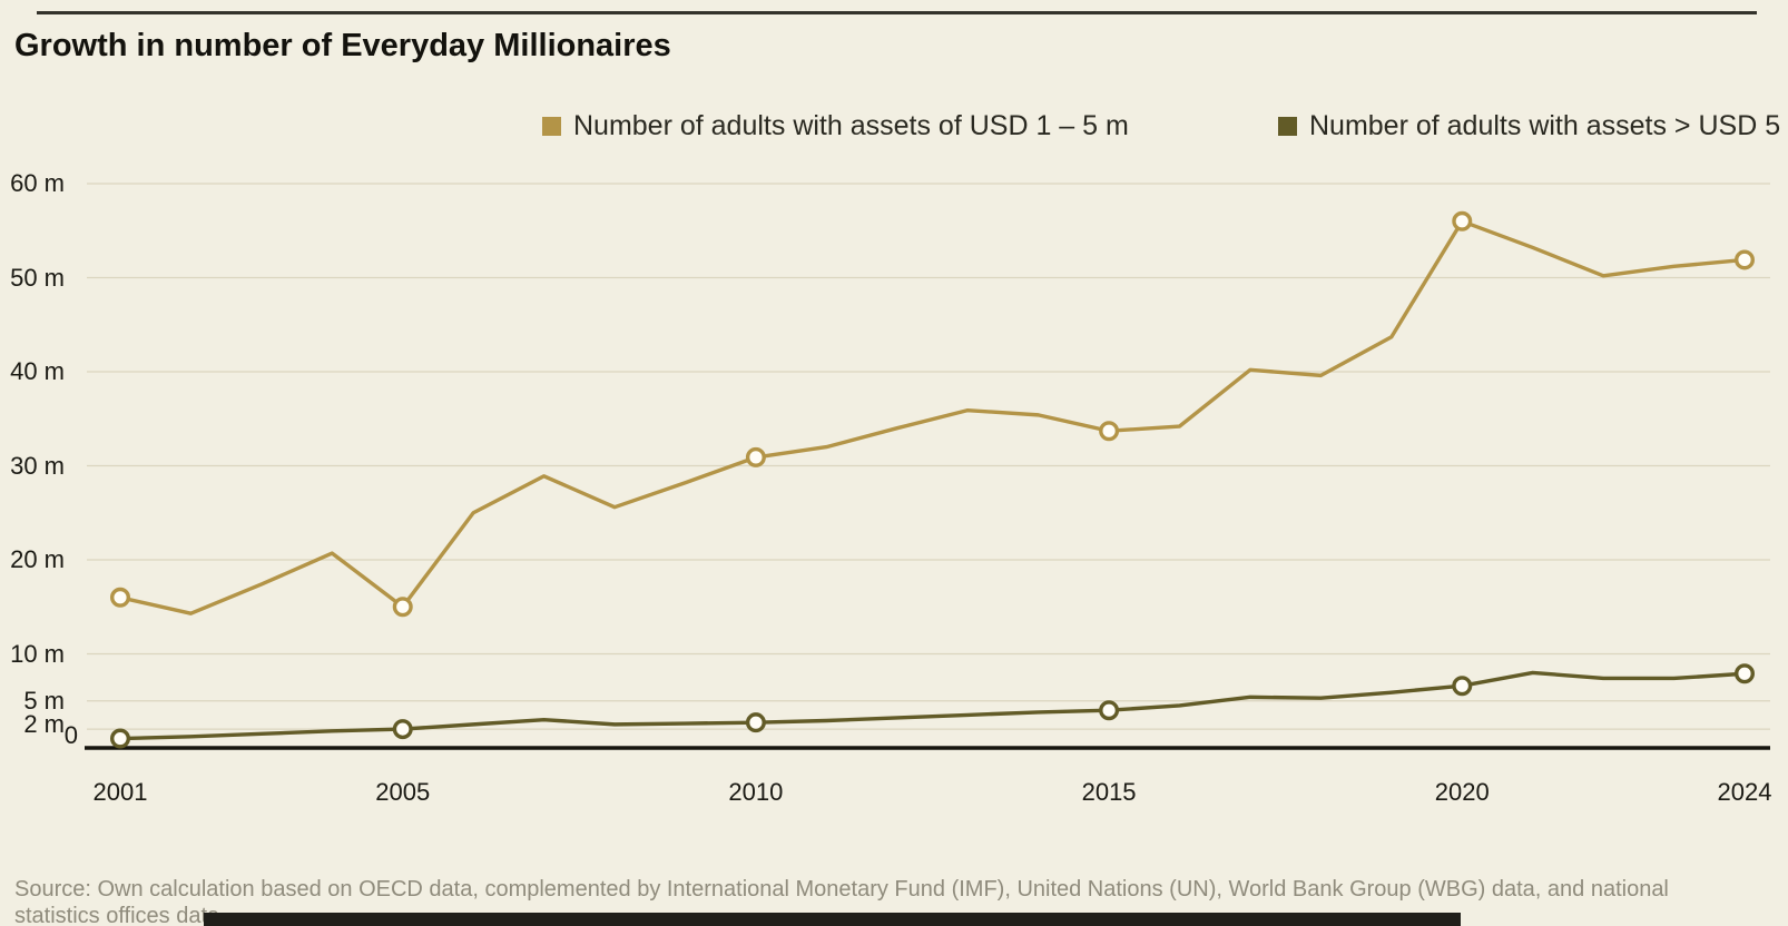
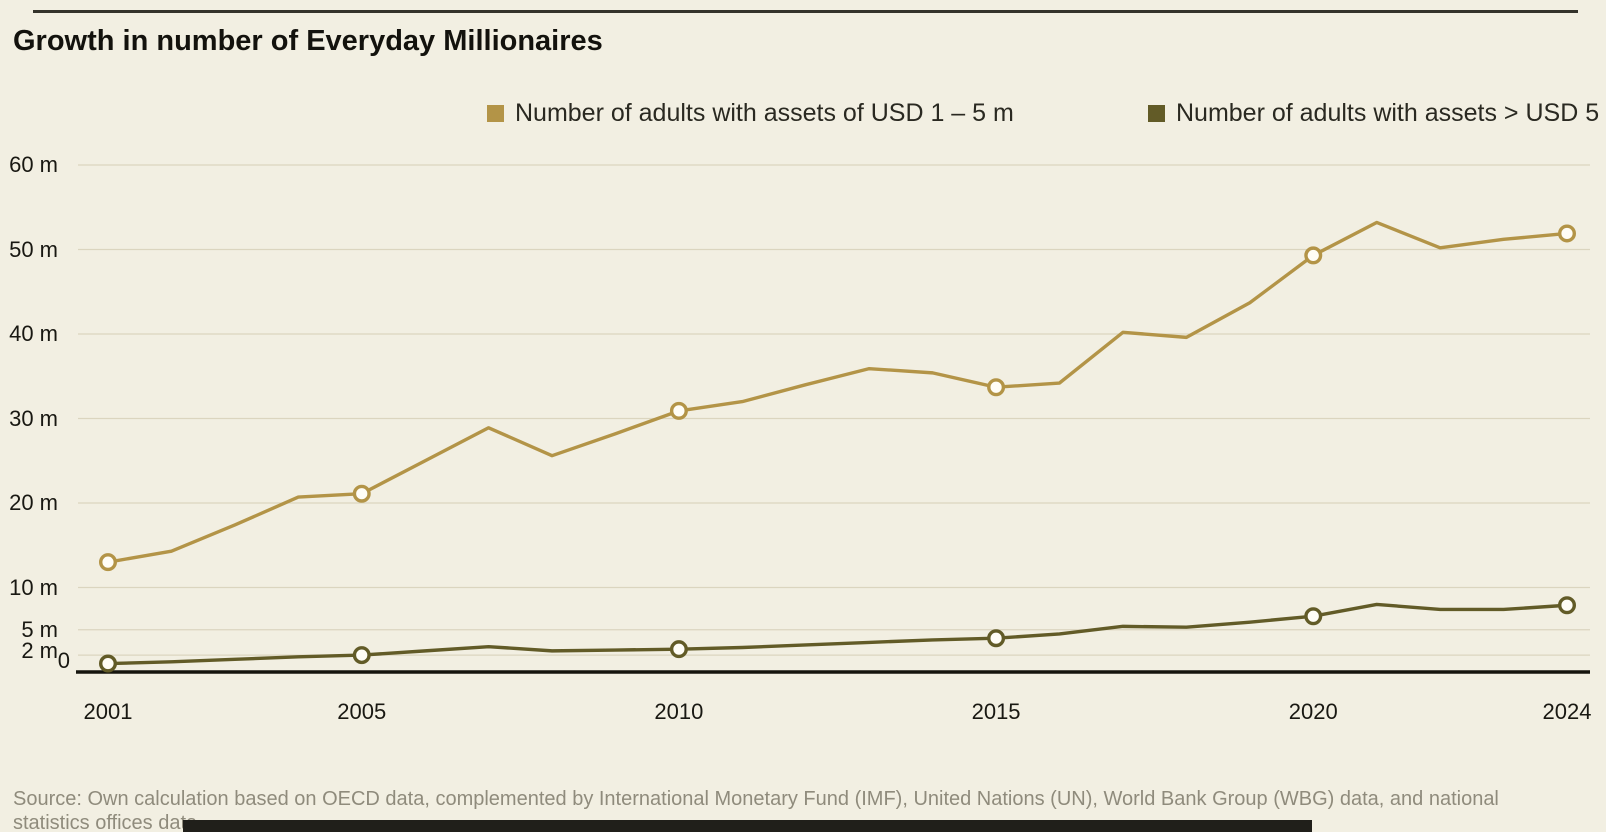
Number of adults with assets of USD 1 – 5 m/2001: 16m -> 13m
Number of adults with assets of USD 1 – 5 m/2005: 15m -> 21m
Number of adults with assets of USD 1 – 5 m/2020: 56m -> 49m
